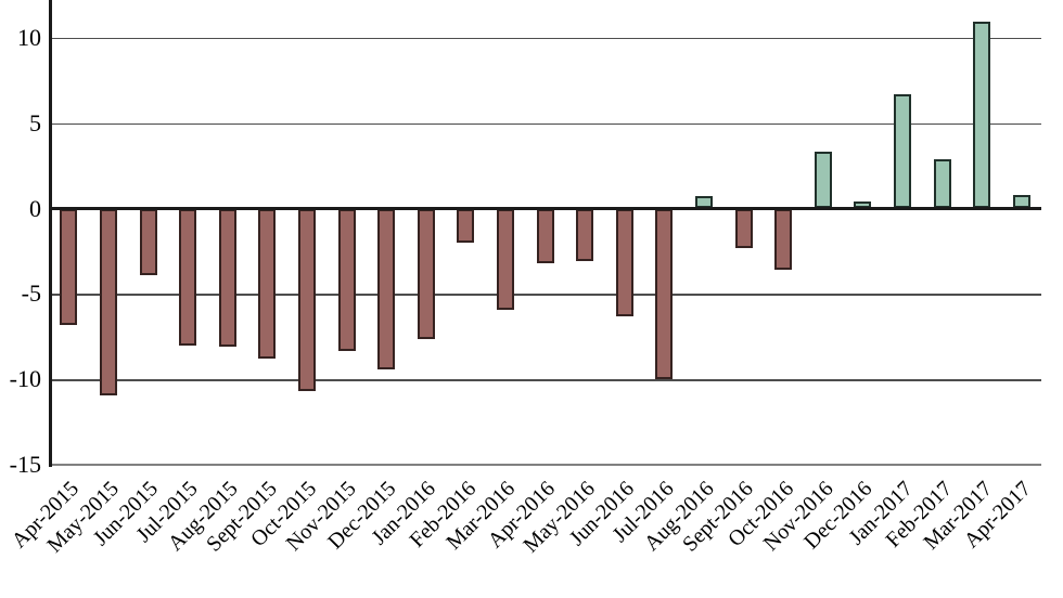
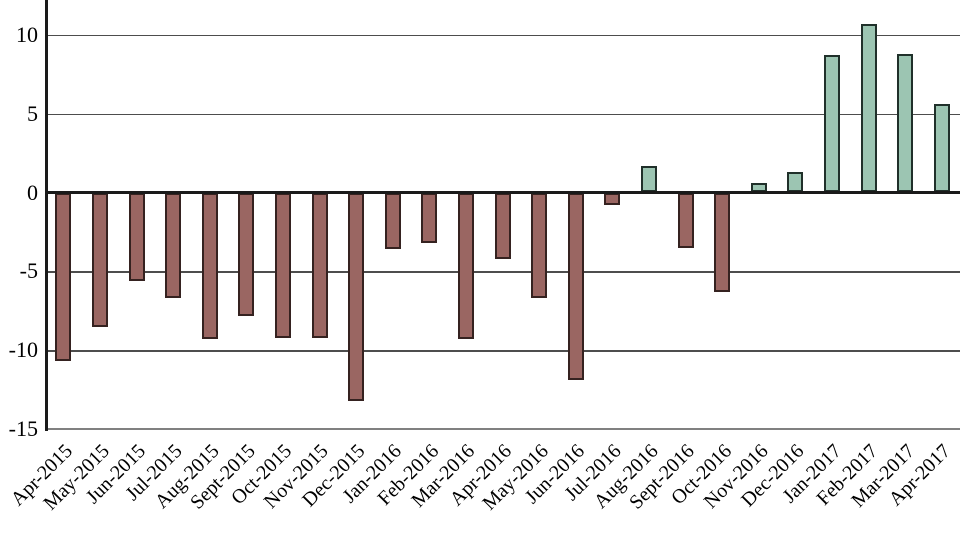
Apr-2015: -6.8 -> -10.7
May-2015: -10.9 -> -8.5
Jun-2015: -3.9 -> -5.6
Jul-2015: -8.0 -> -6.7
Aug-2015: -8.1 -> -9.3
Sept-2015: -8.8 -> -7.8
Oct-2015: -10.7 -> -9.2
Nov-2015: -8.3 -> -9.2
Dec-2015: -9.4 -> -13.2
Jan-2016: -7.6 -> -3.6
Feb-2016: -2.0 -> -3.2
Mar-2016: -5.9 -> -9.3
Apr-2016: -3.2 -> -4.2
May-2016: -3.1 -> -6.7
Jun-2016: -6.3 -> -11.9
Jul-2016: -10.0 -> -0.8
Aug-2016: 0.7 -> 1.7
Sept-2016: -2.3 -> -3.5
Oct-2016: -3.6 -> -6.3
Nov-2016: 3.3 -> 0.6
Dec-2016: 0.4 -> 1.3
Jan-2017: 6.7 -> 8.7
Feb-2017: 2.9 -> 10.7
Mar-2017: 10.9 -> 8.8
Apr-2017: 0.8 -> 5.6
